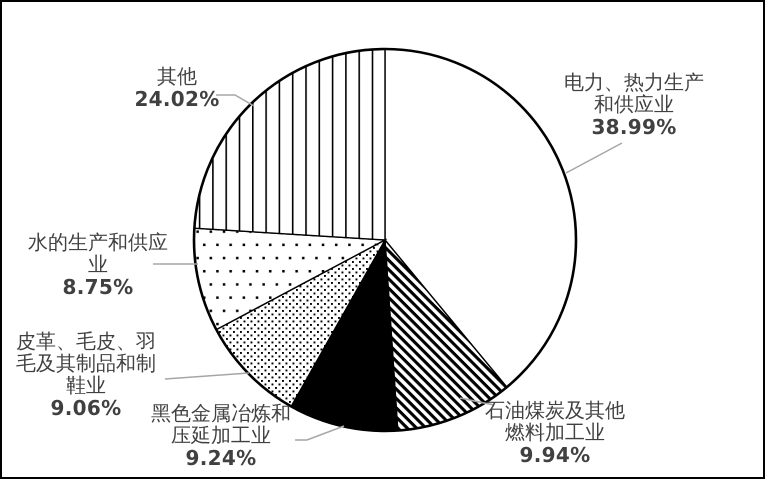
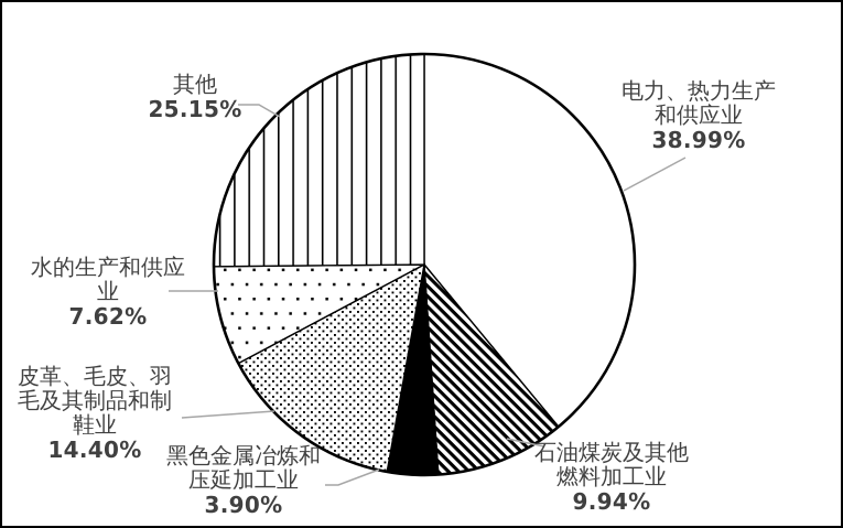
黑色金属冶炼和压延加工业: 9.24% -> 3.90%
皮革、毛皮、羽毛及其制品和制鞋业: 9.06% -> 14.40%
水的生产和供应业: 8.75% -> 7.62%
其他: 24.02% -> 25.15%
